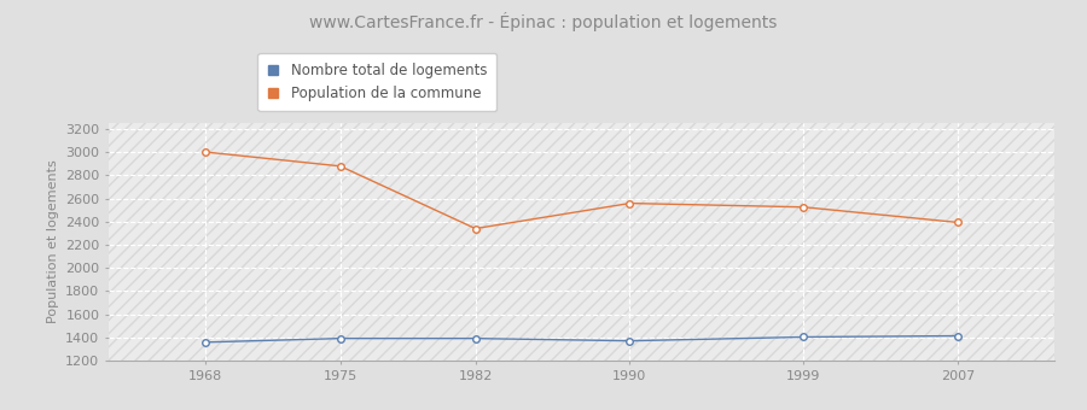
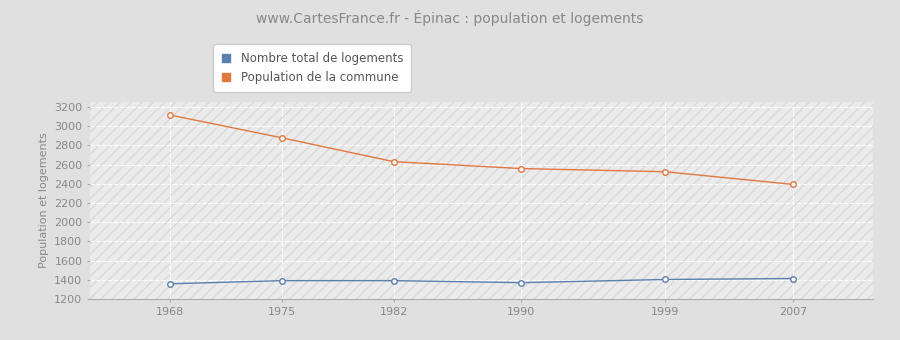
Population de la commune/1968: 3000 -> 3120
Population de la commune/1982: 2340 -> 2630
